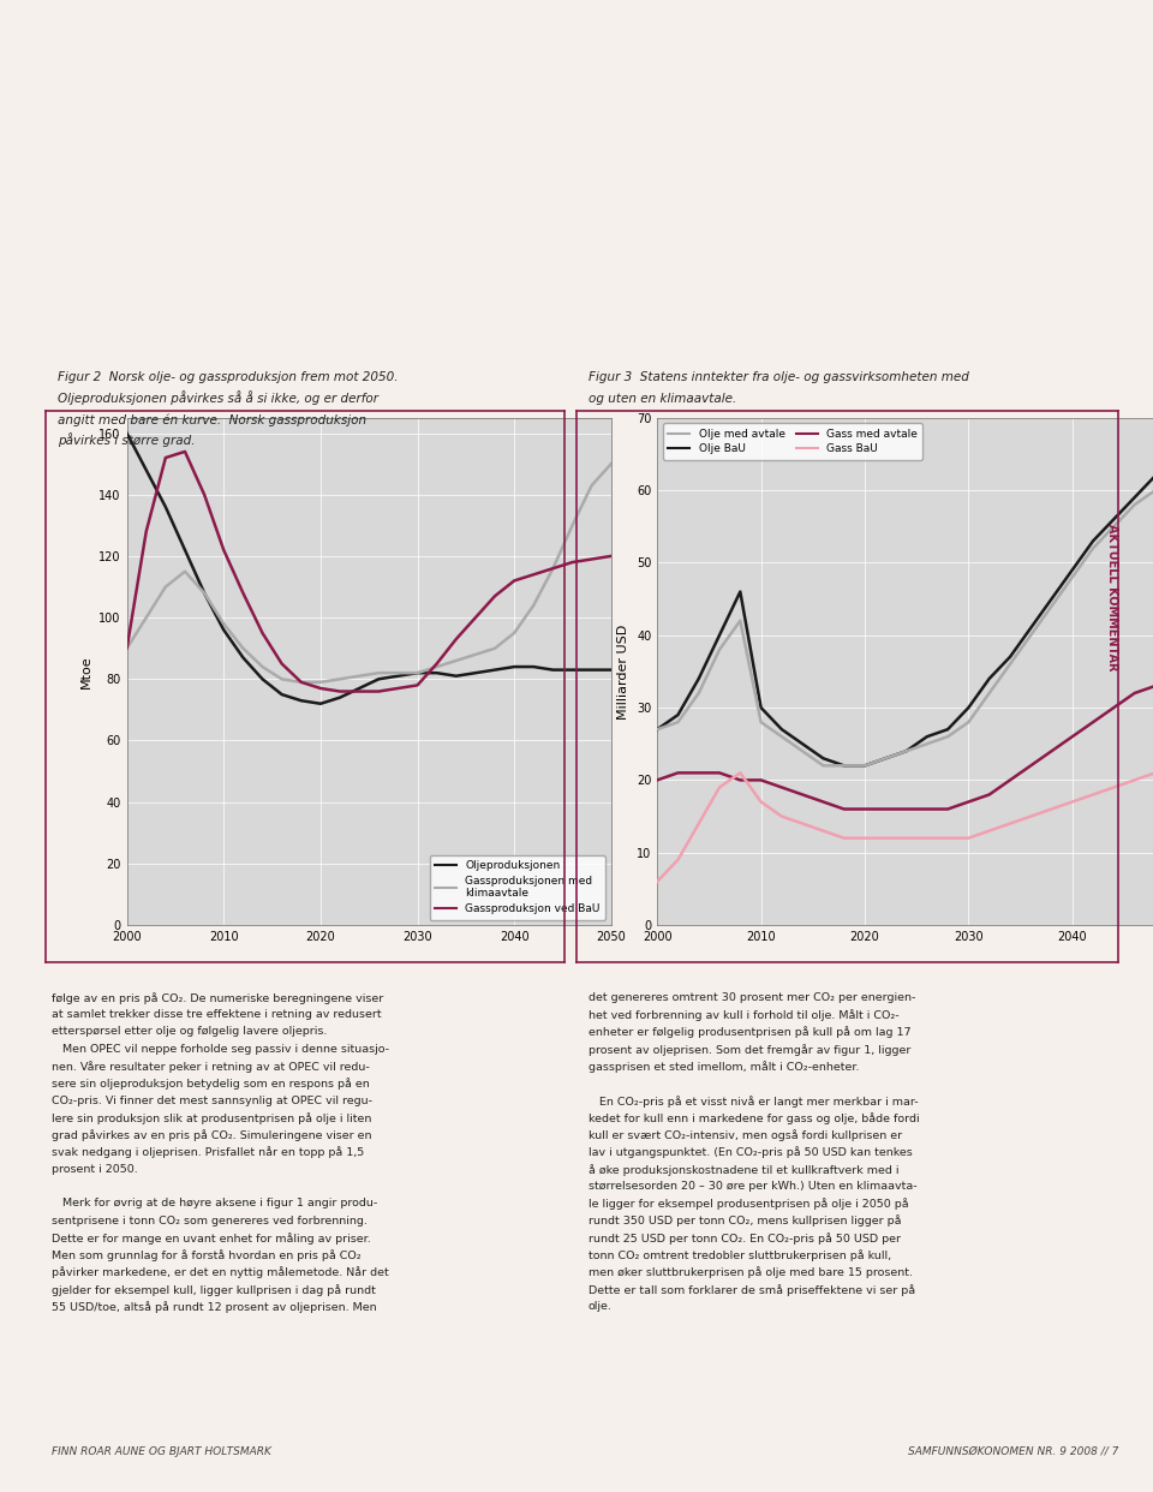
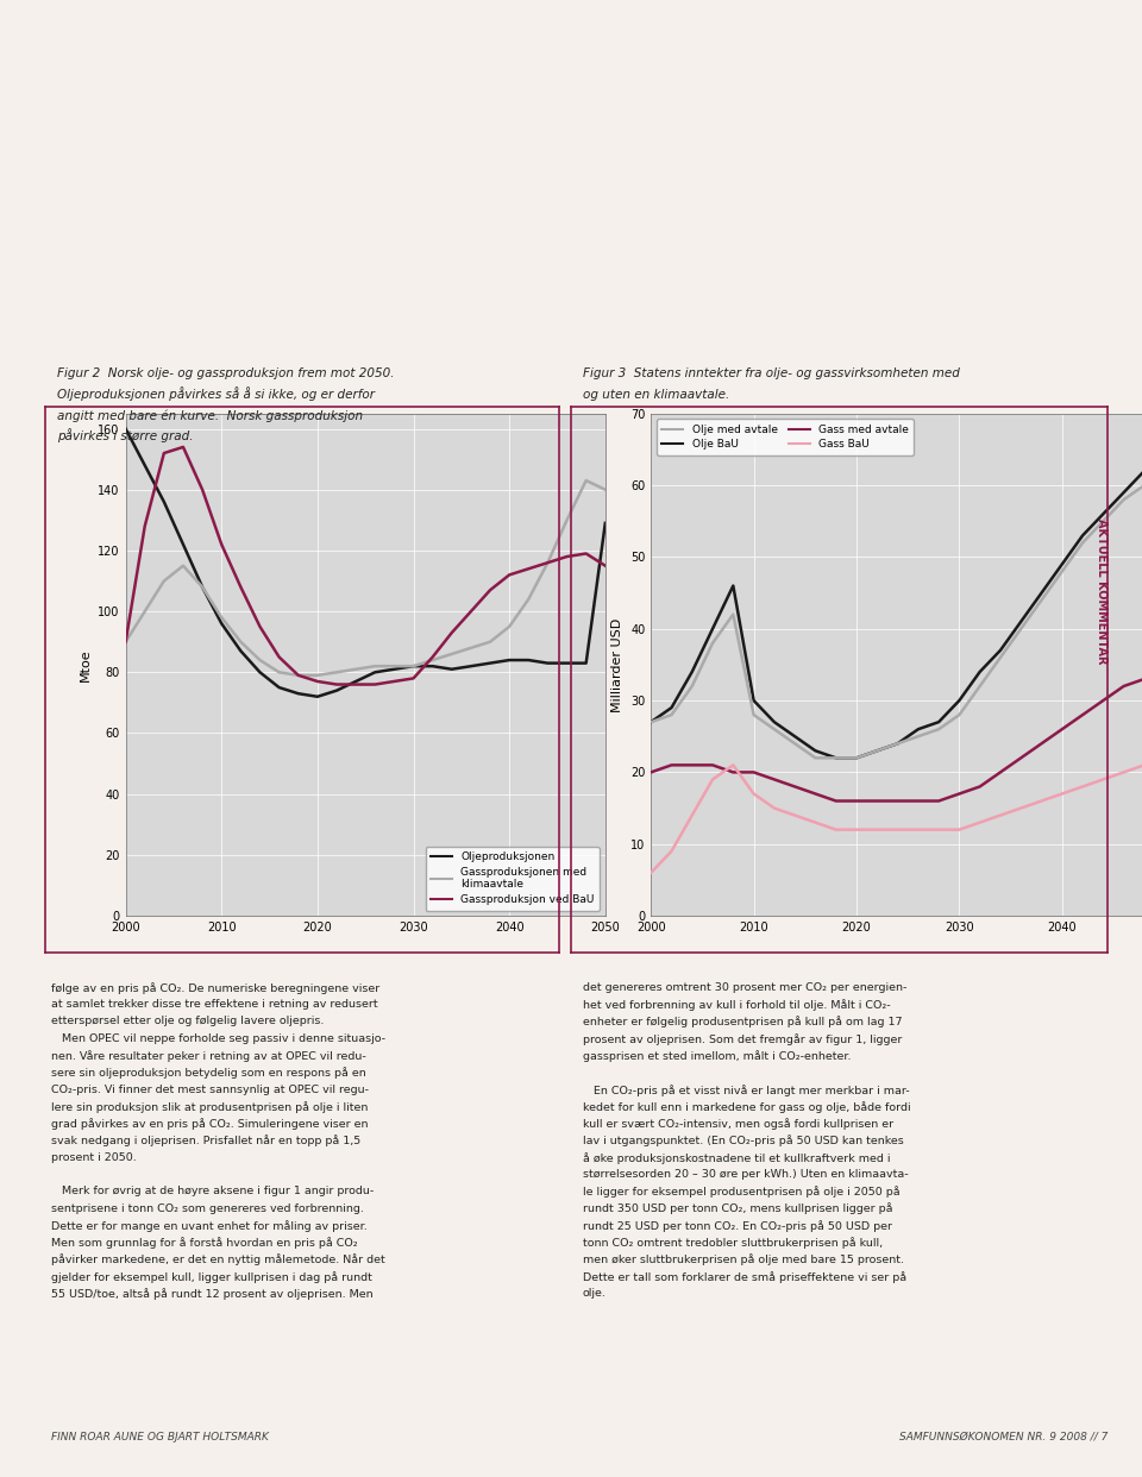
Oljeproduksjonen/2050: 83 -> 129
Gassproduksjonen med klimaavtale/2050: 150 -> 140
Gassproduksjon ved BaU/2050: 120 -> 115
